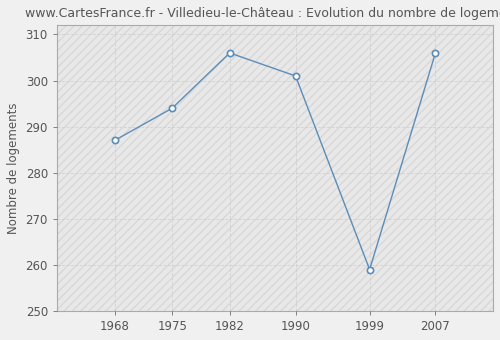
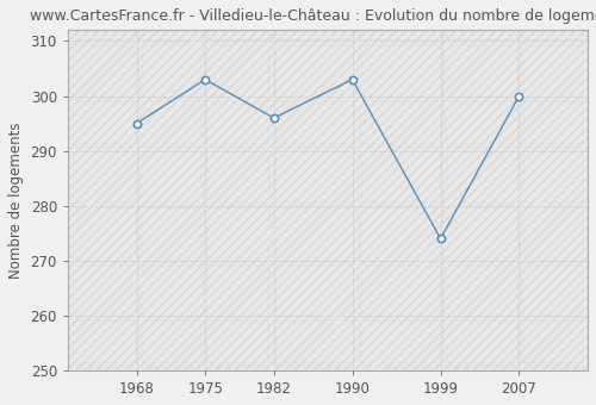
1968: 287 -> 295
1975: 294 -> 303
1982: 306 -> 296
1990: 301 -> 303
1999: 259 -> 274
2007: 306 -> 300
